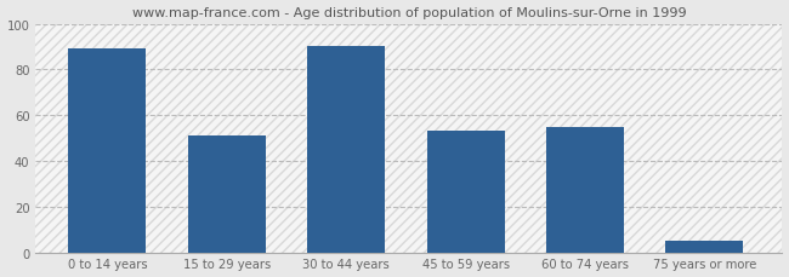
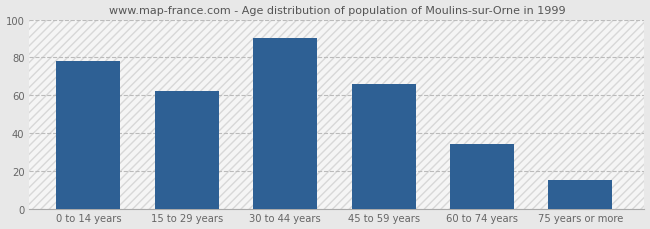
0 to 14 years: 89 -> 78
15 to 29 years: 51 -> 62
45 to 59 years: 53 -> 66
60 to 74 years: 55 -> 34
75 years or more: 5 -> 15
